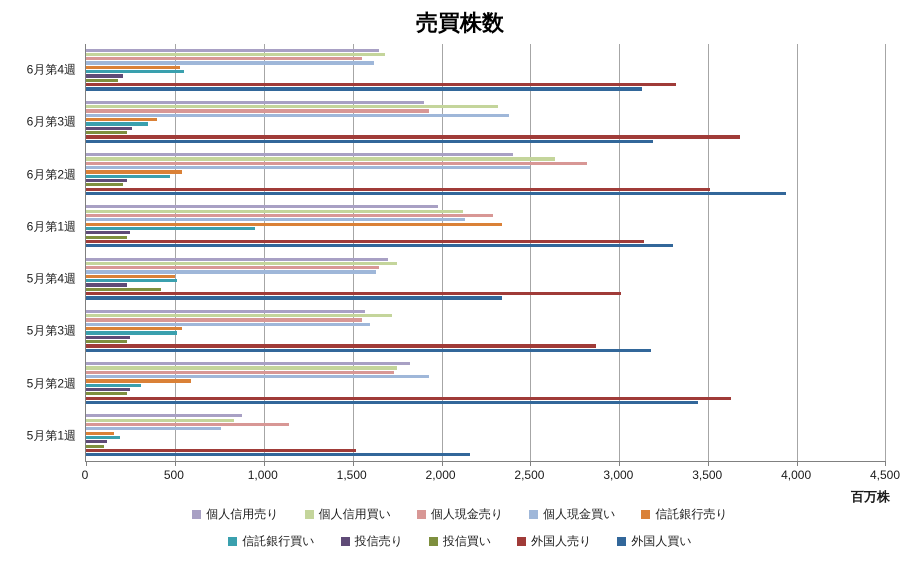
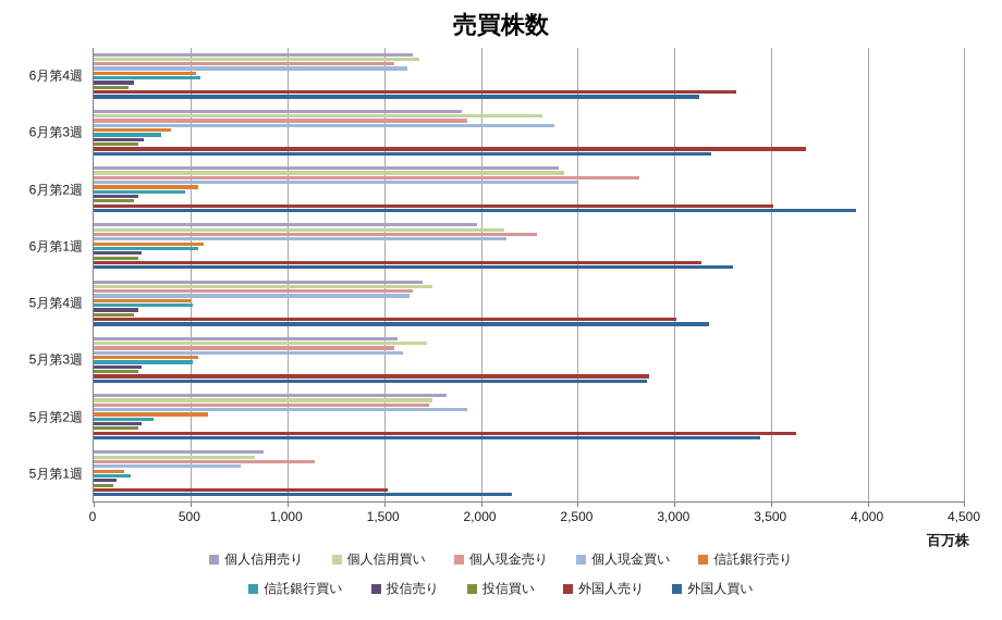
個人信用買い/6月第2週: 2640 -> 2430
信託銀行売り/6月第1週: 2340 -> 570
信託銀行買い/6月第1週: 950 -> 540
投信買い/5月第4週: 420 -> 210
外国人買い/5月第4週: 2340 -> 3180
外国人買い/5月第3週: 3180 -> 2860
